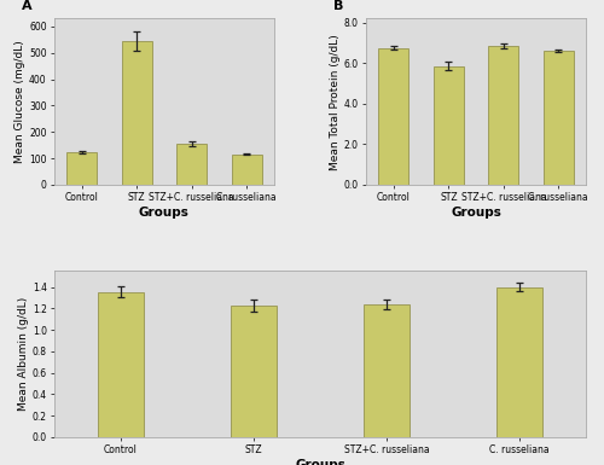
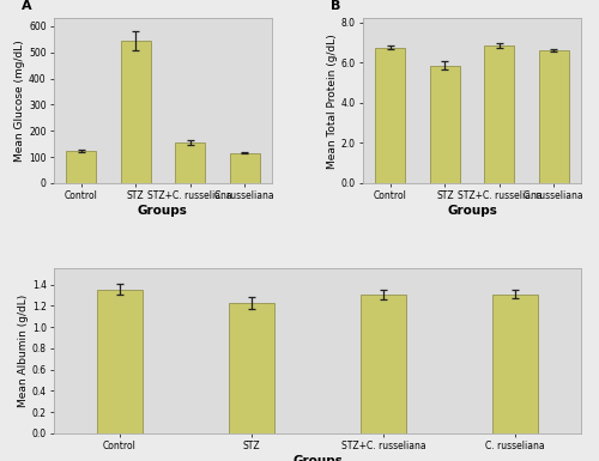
STZ+C. russeliana: 1.24 -> 1.30
C. russeliana: 1.40 -> 1.31
